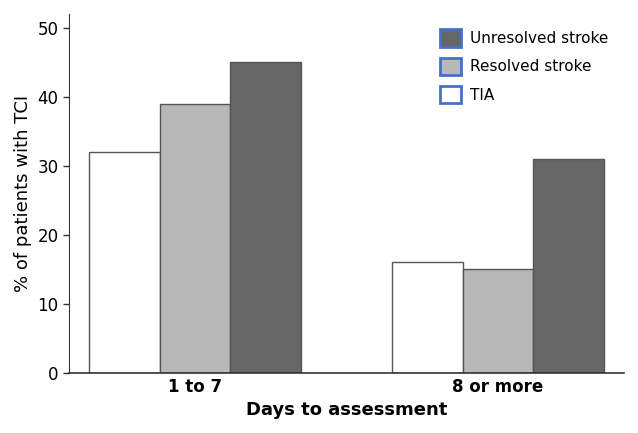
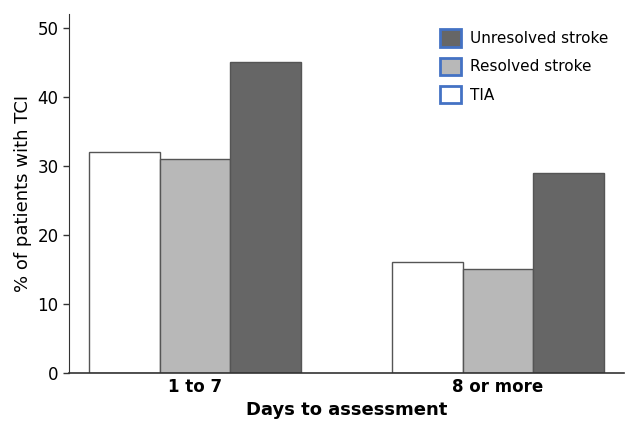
Resolved stroke/1 to 7: 39 -> 31
Unresolved stroke/8 or more: 31 -> 29
